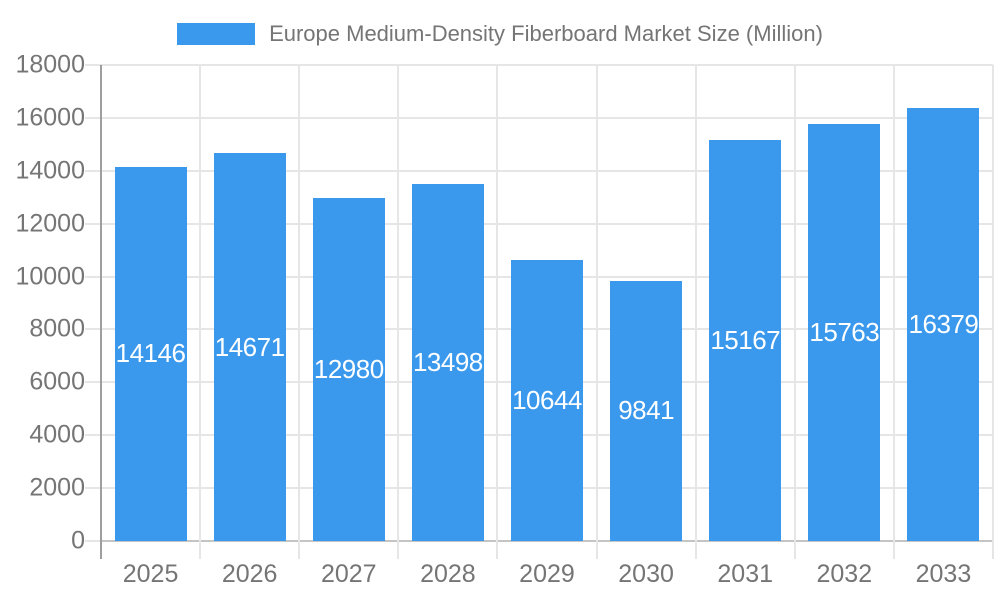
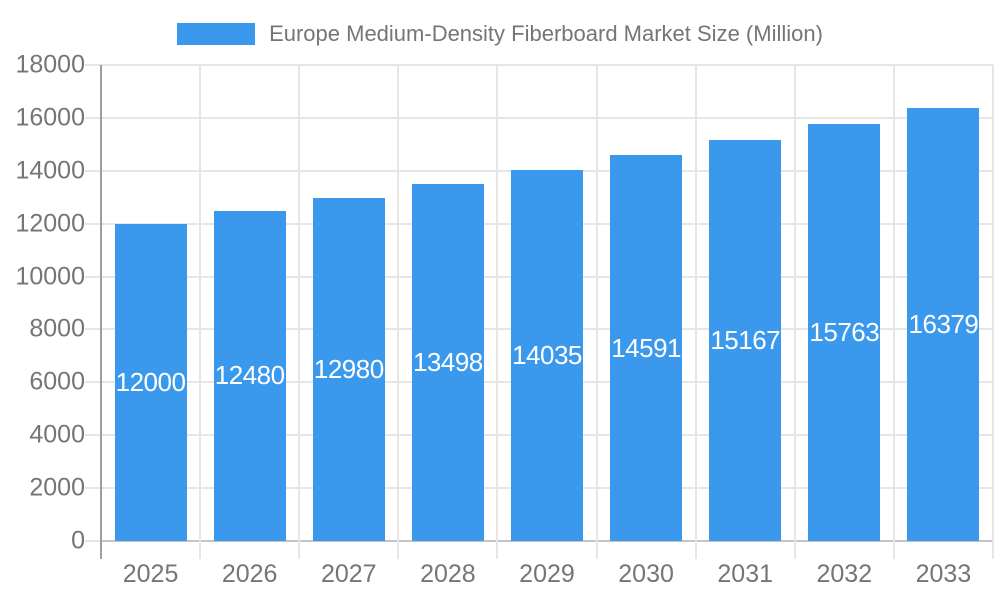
2025: 14146 -> 12000
2026: 14671 -> 12480
2029: 10644 -> 14035
2030: 9841 -> 14591
